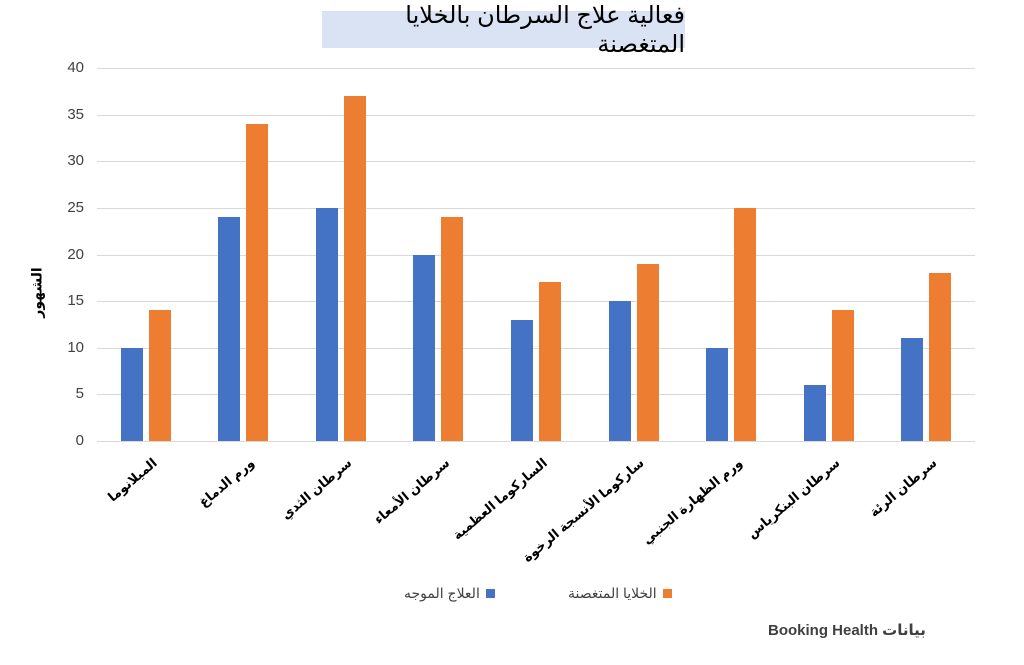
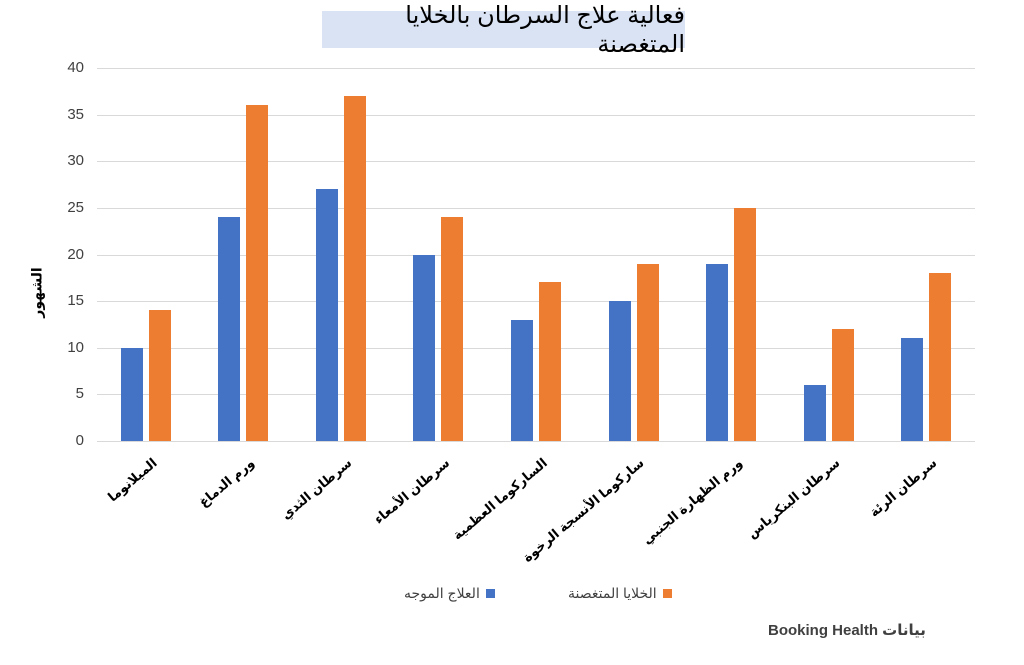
الخلايا المتغصنة/ورم الدماغ: 34 -> 36
العلاج الموجه/سرطان الثدي: 25 -> 27
العلاج الموجه/ورم الظهارة الجنبي: 10 -> 19
الخلايا المتغصنة/سرطان البنكرياس: 14 -> 12
